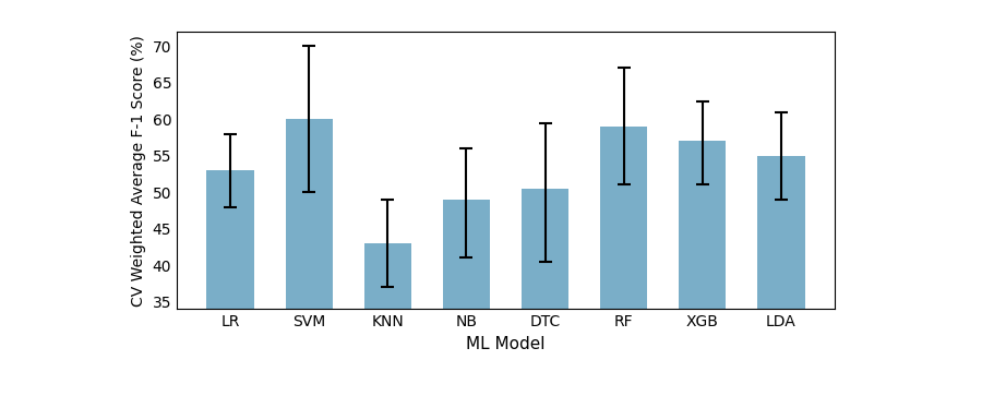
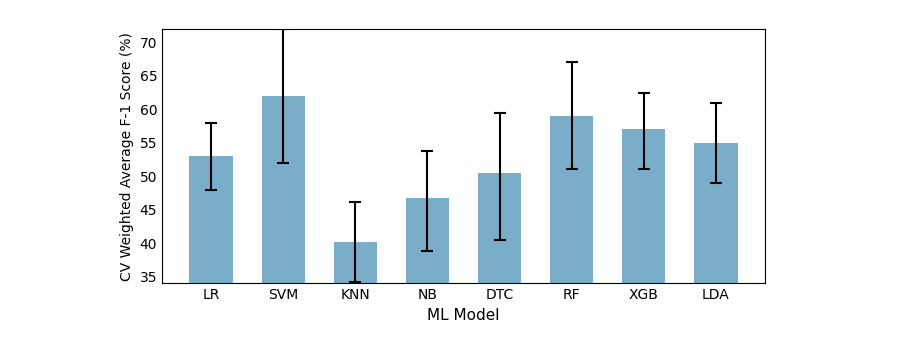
SVM: 60.0 -> 62.0
KNN: 43.0 -> 40.2
NB: 49.0 -> 46.8
